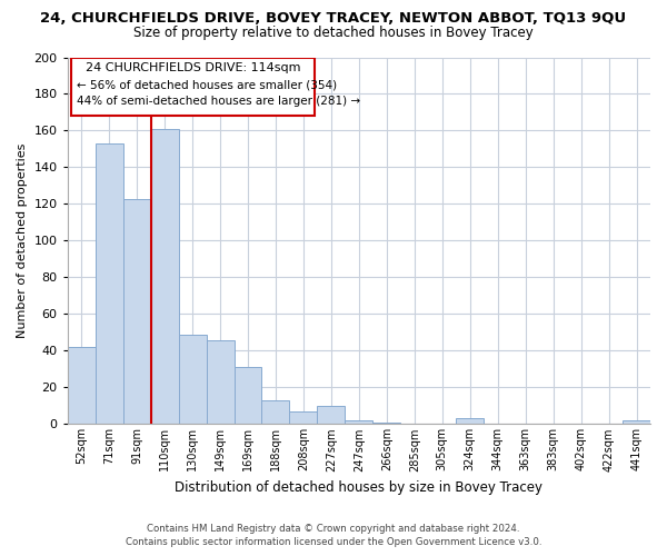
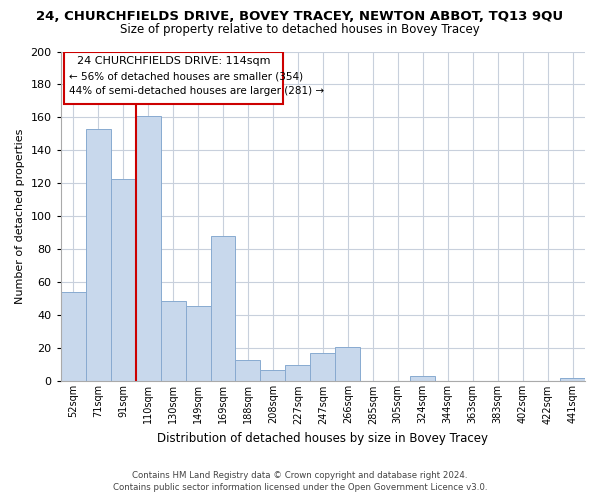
52sqm: 42 -> 54
169sqm: 31 -> 88
247sqm: 2 -> 17
266sqm: 1 -> 21
